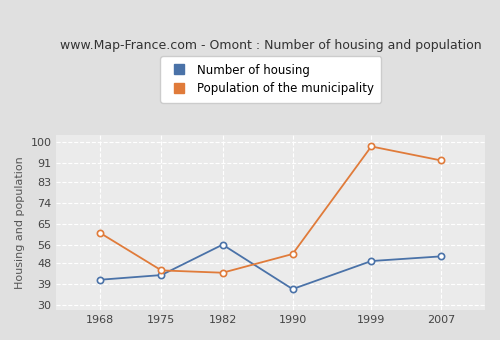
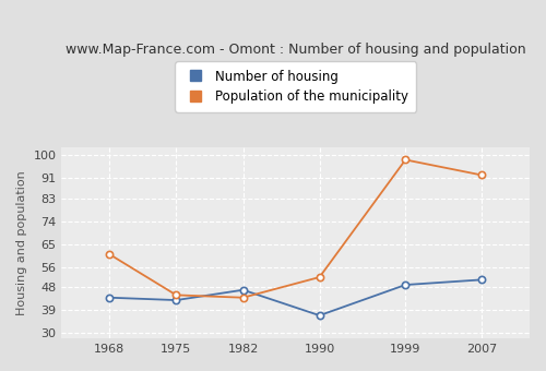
Number of housing/1968: 41 -> 44
Number of housing/1982: 56 -> 47
